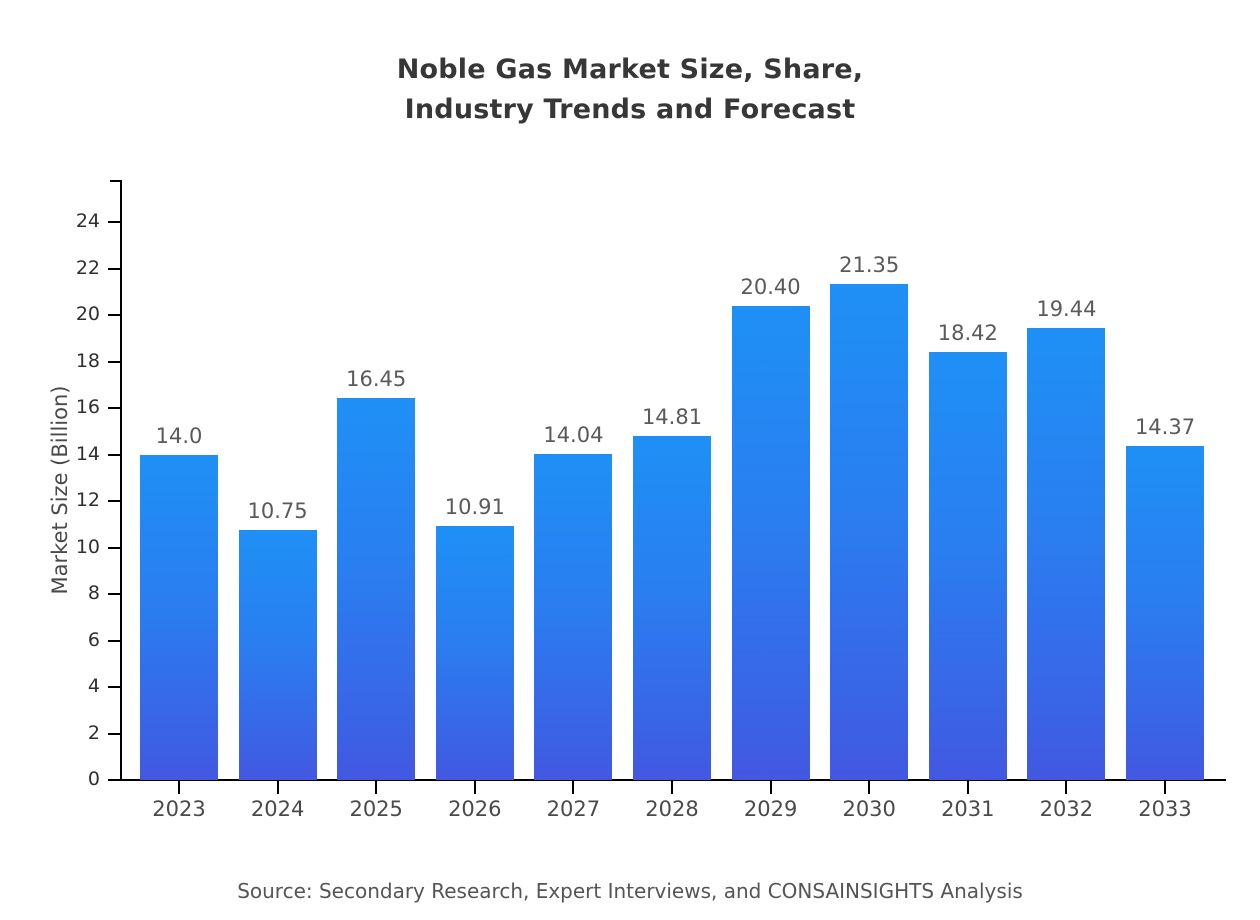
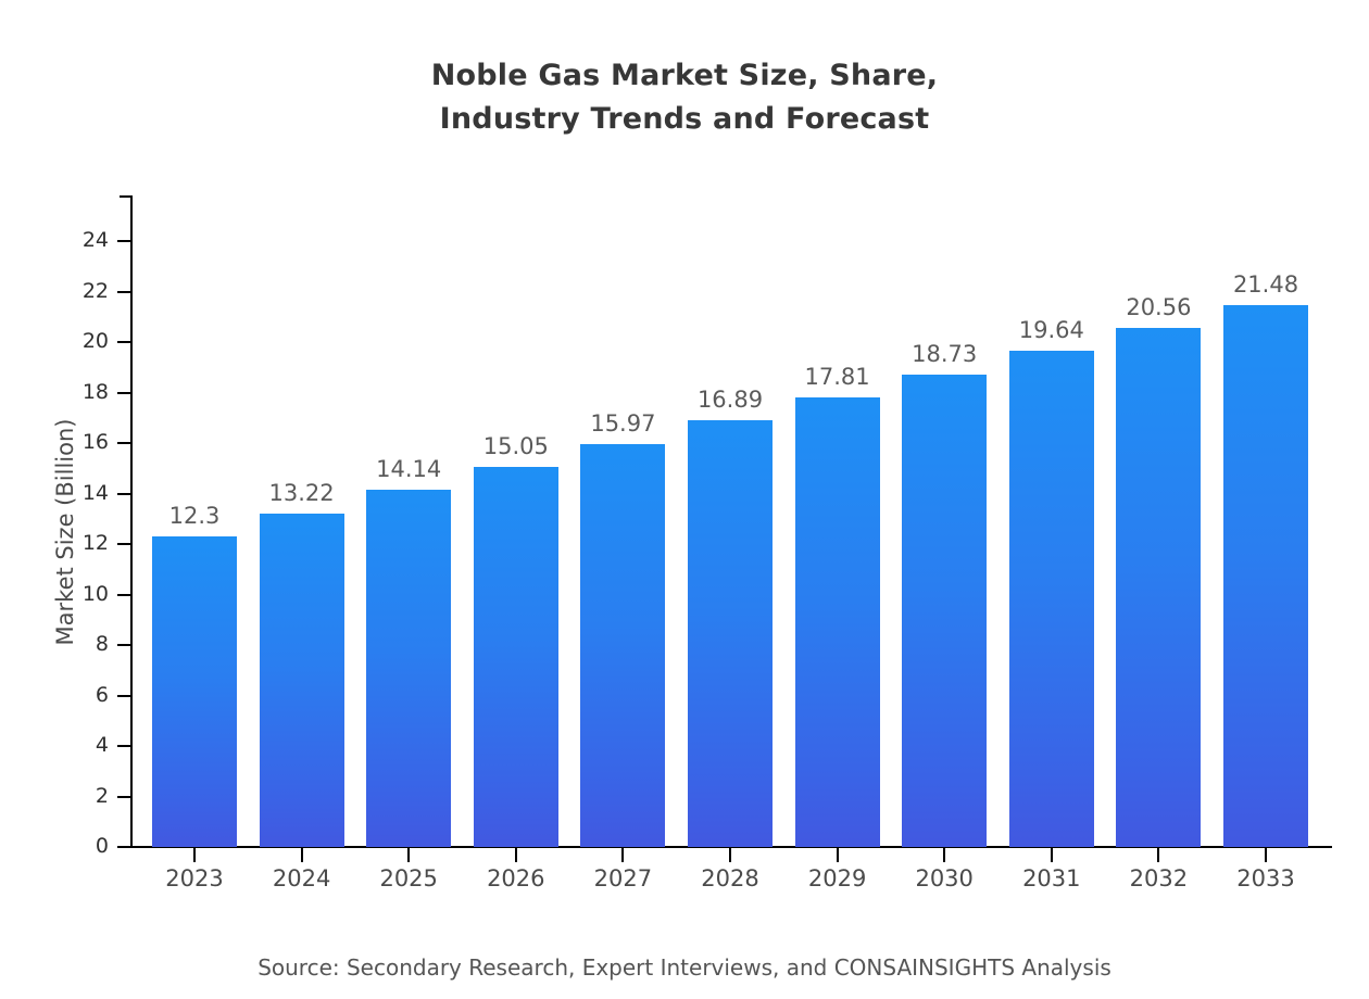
2023: 14.0 -> 12.3
2024: 10.75 -> 13.22
2025: 16.45 -> 14.14
2026: 10.91 -> 15.05
2027: 14.04 -> 15.97
2028: 14.81 -> 16.89
2029: 20.40 -> 17.81
2030: 21.35 -> 18.73
2031: 18.42 -> 19.64
2032: 19.44 -> 20.56
2033: 14.37 -> 21.48
